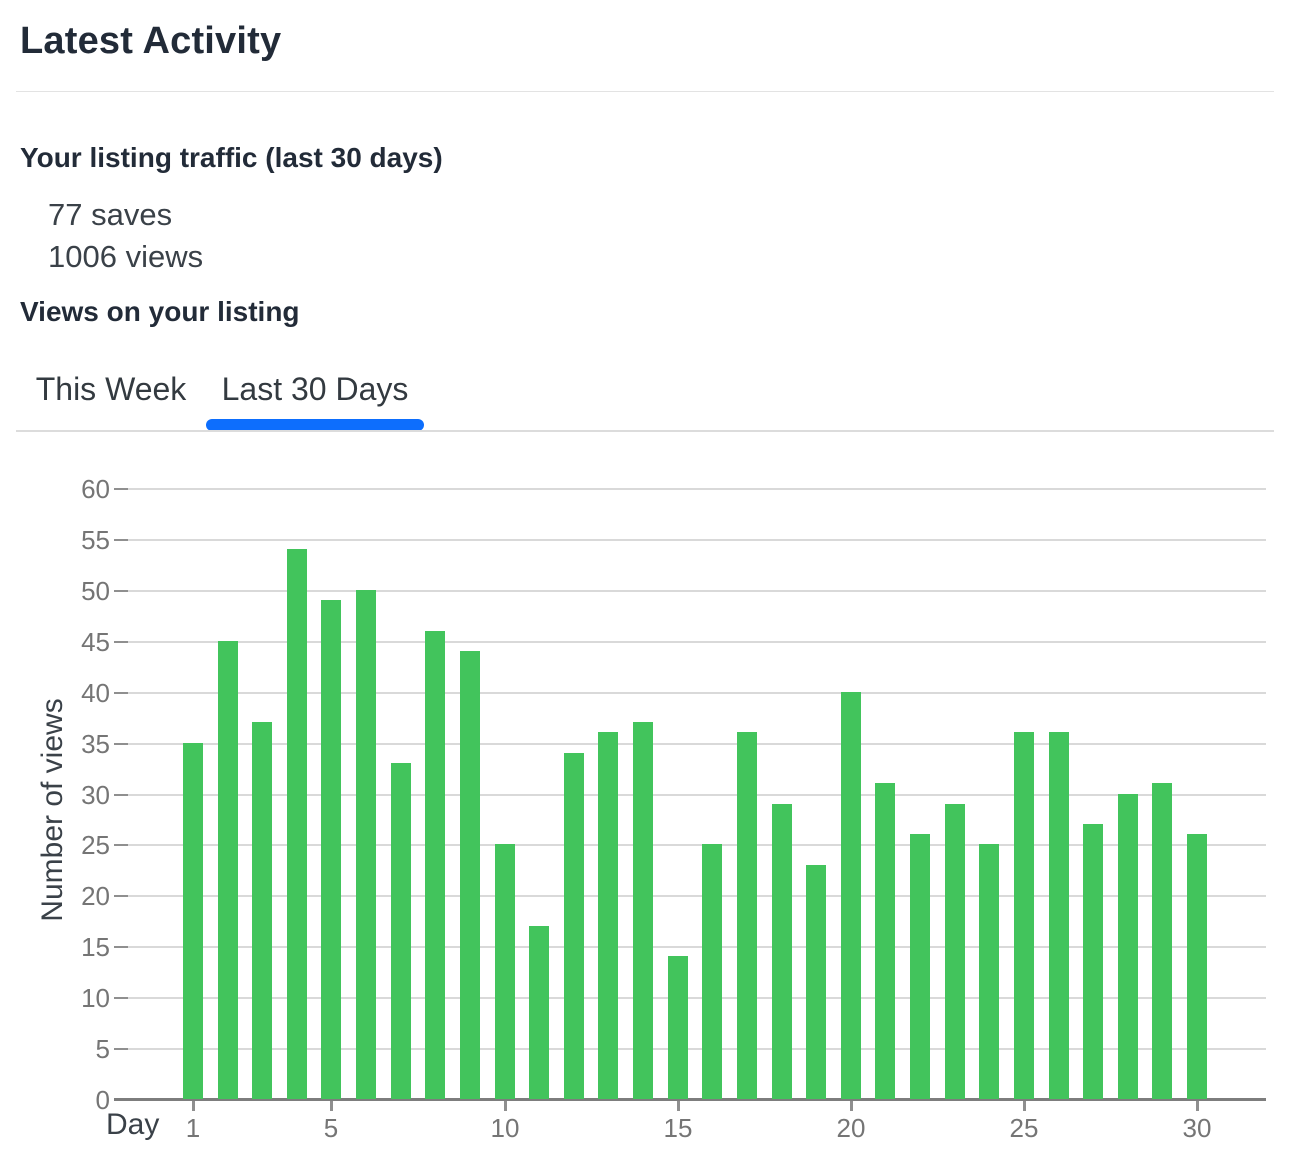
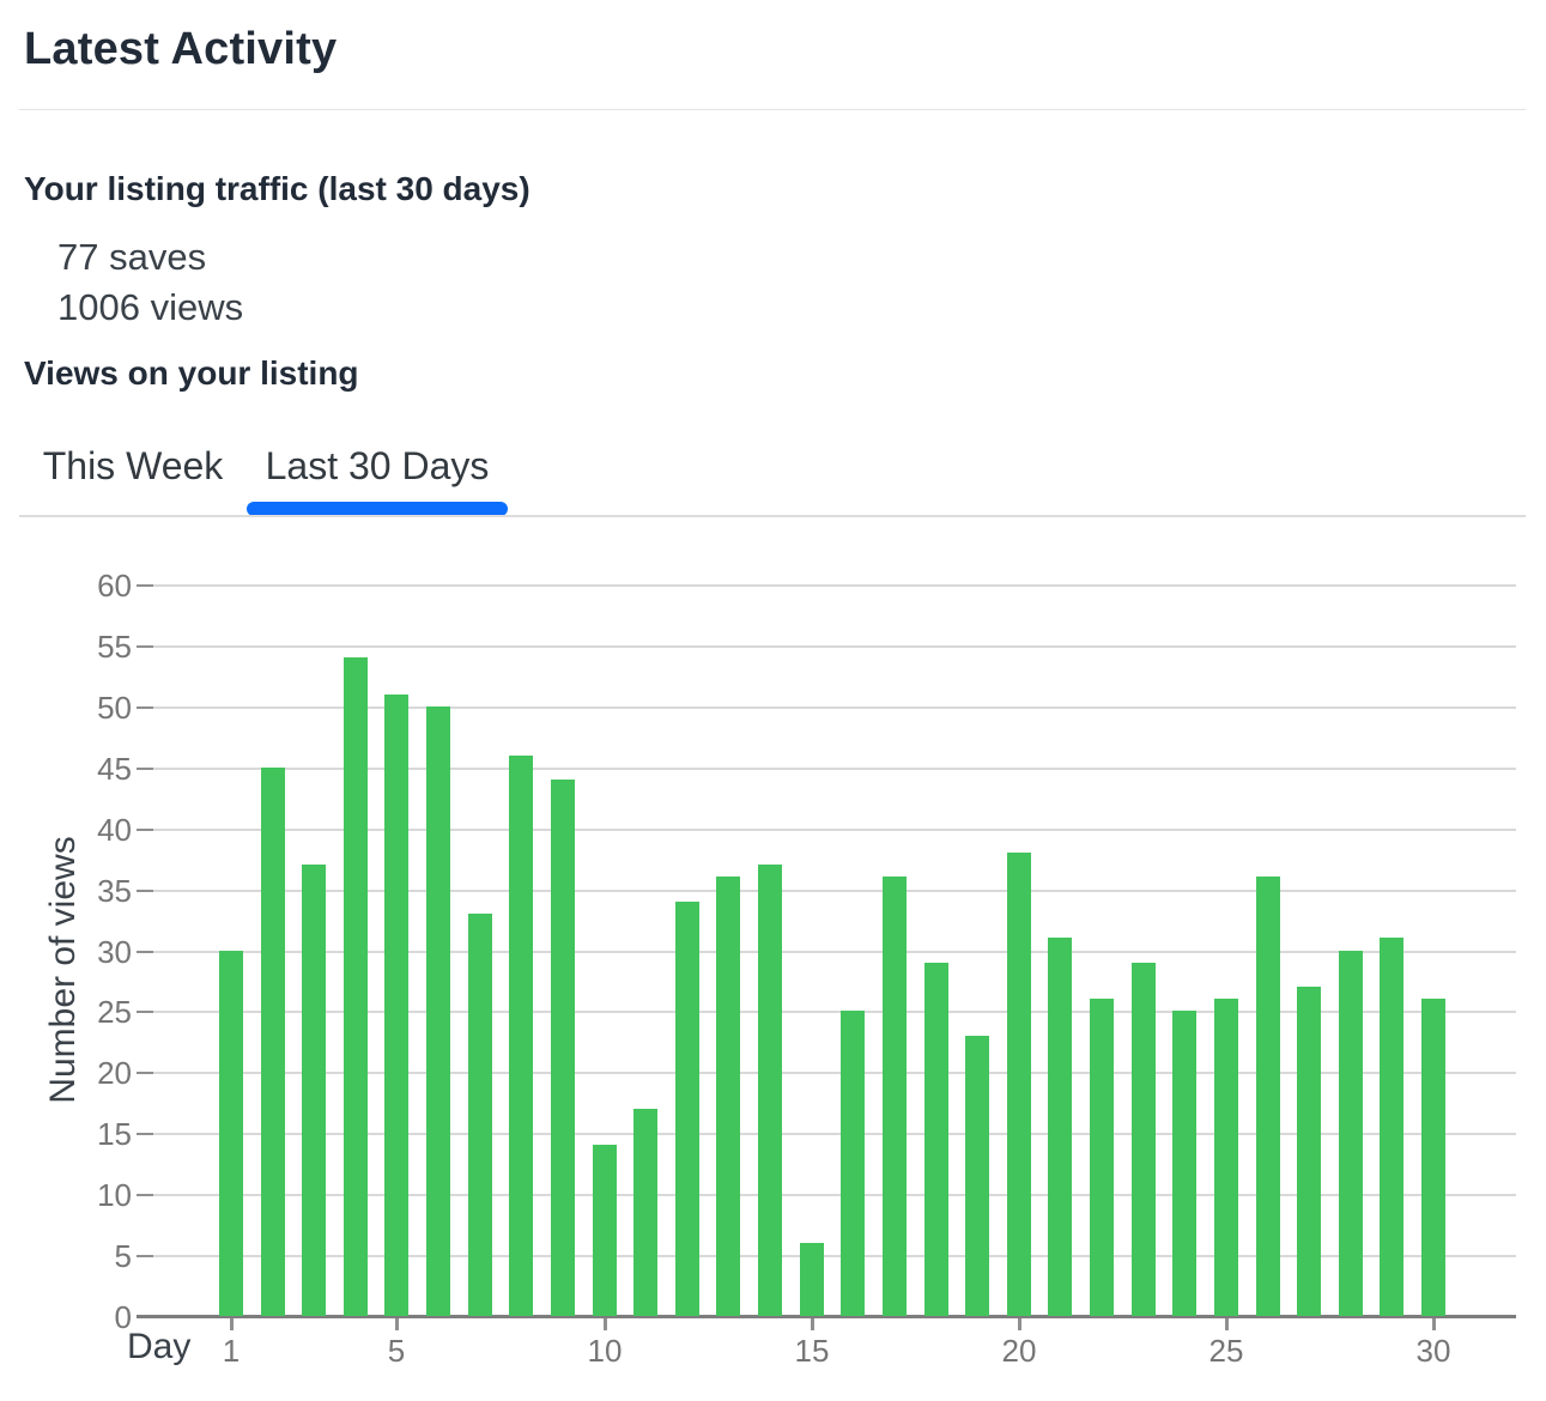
1: 35 -> 30
5: 49 -> 51
10: 25 -> 14
15: 14 -> 6
20: 40 -> 38
25: 36 -> 26
